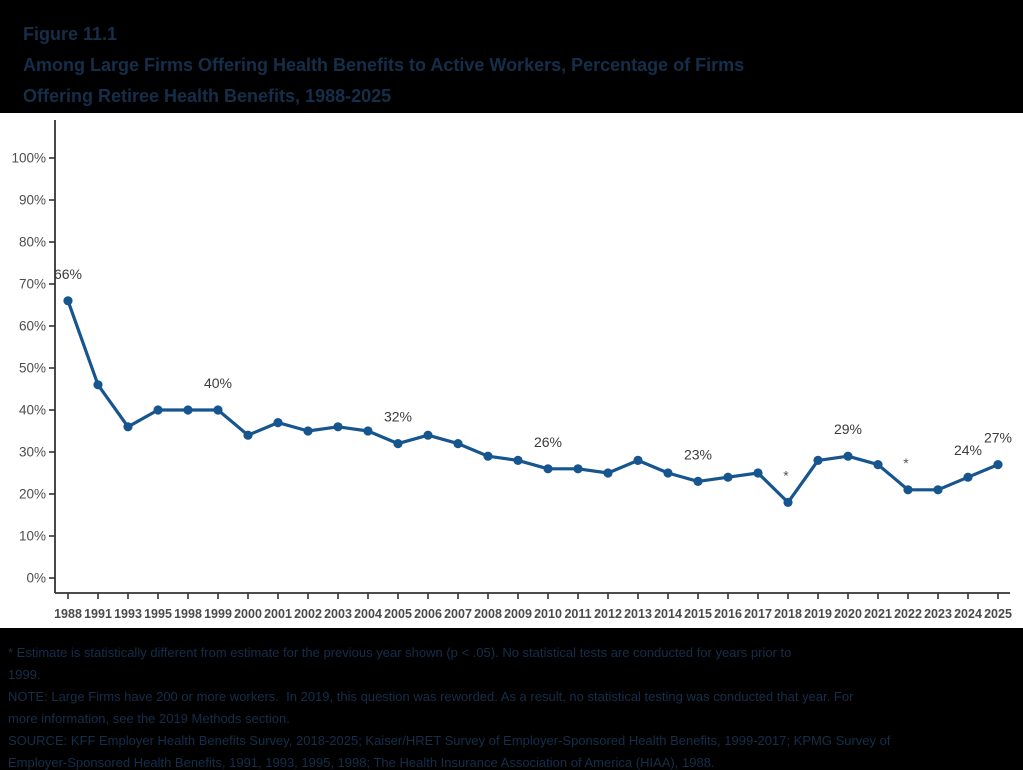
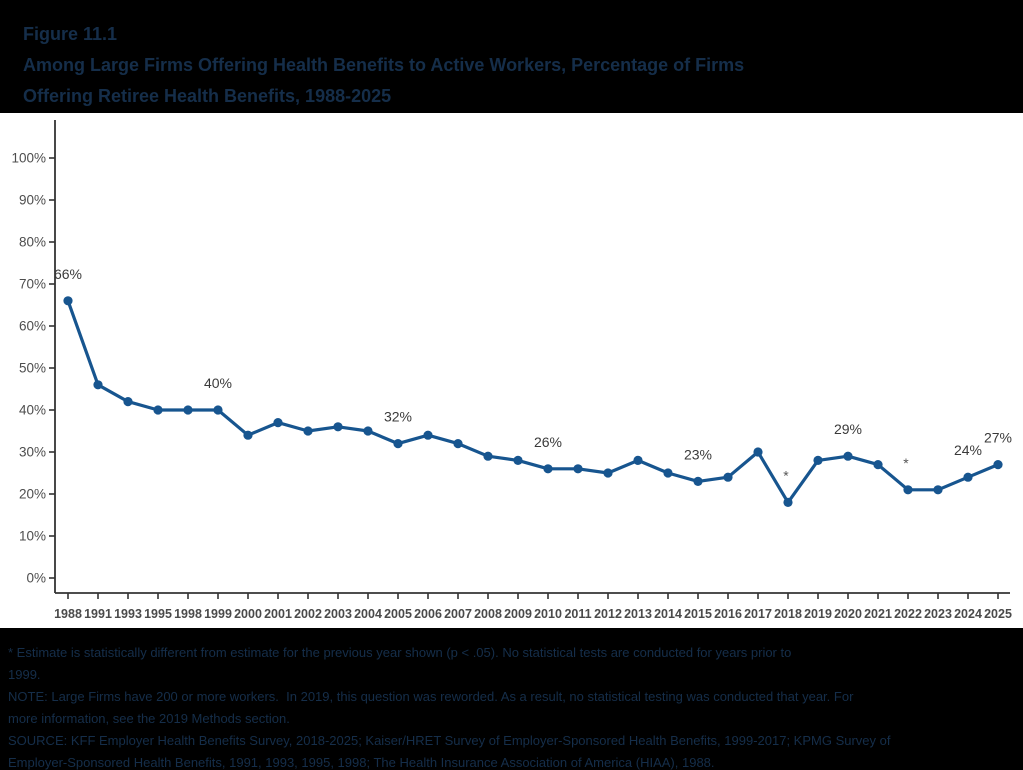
1993: 36% -> 42%
2017: 25% -> 30%
